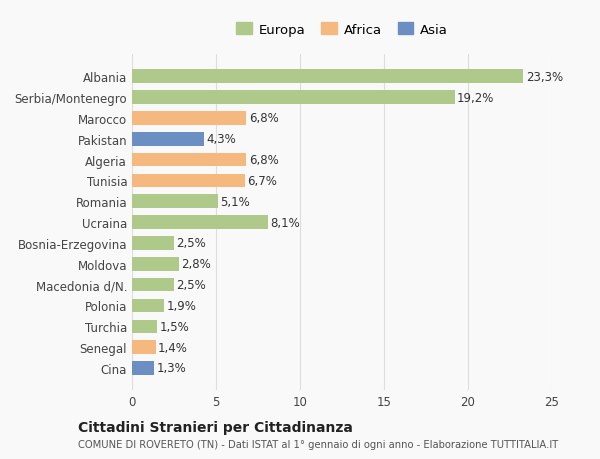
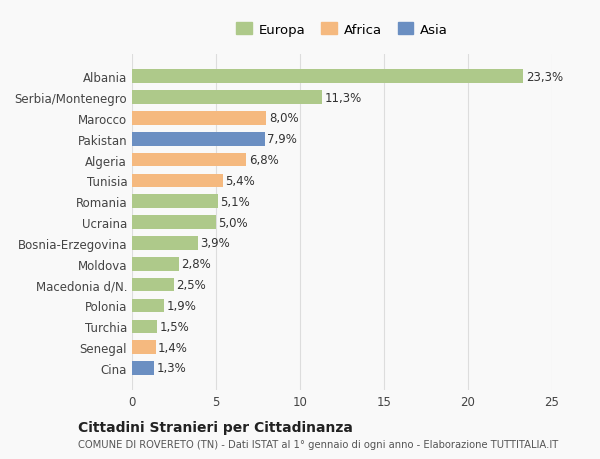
Serbia/Montenegro: 19,2% -> 11,3%
Marocco: 6,8% -> 8,0%
Pakistan: 4,3% -> 7,9%
Tunisia: 6,7% -> 5,4%
Ucraina: 8,1% -> 5,0%
Bosnia-Erzegovina: 2,5% -> 3,9%
